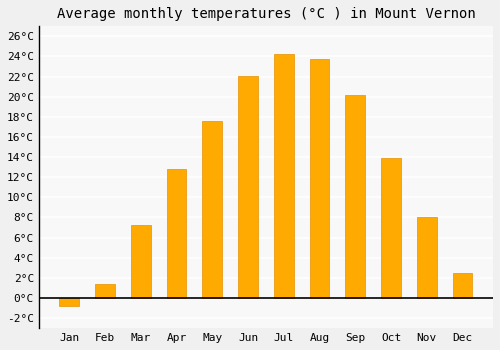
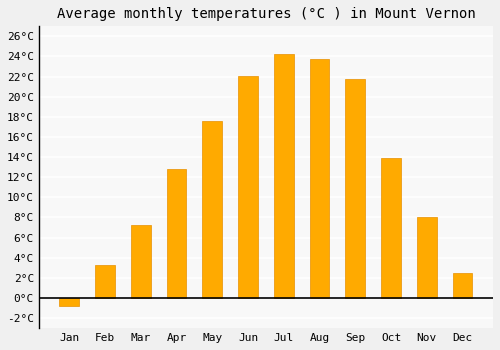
Feb: 1.4°C -> 3.3°C
Sep: 20.2°C -> 21.8°C
